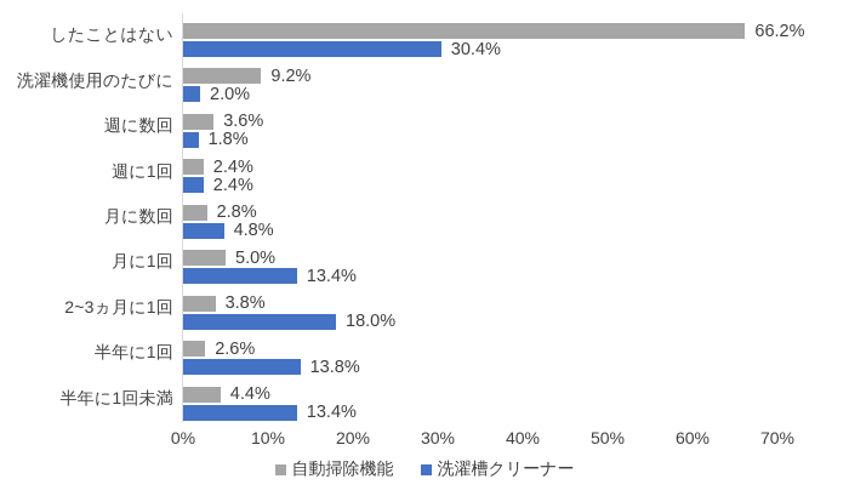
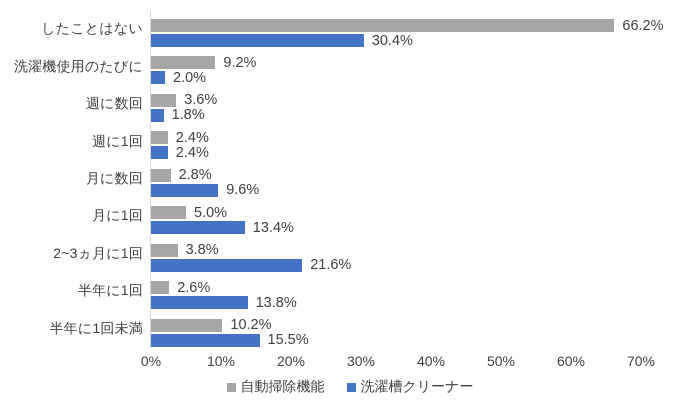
洗濯槽クリーナー/月に数回: 4.8% -> 9.6%
洗濯槽クリーナー/2~3ヵ月に1回: 18.0% -> 21.6%
自動掃除機能/半年に1回未満: 4.4% -> 10.2%
洗濯槽クリーナー/半年に1回未満: 13.4% -> 15.5%
